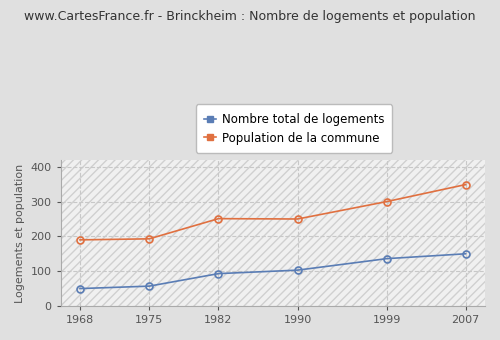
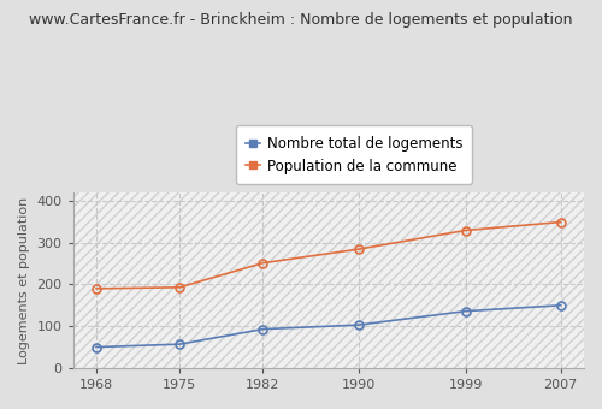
Population de la commune/1990: 250 -> 284
Population de la commune/1999: 300 -> 329
